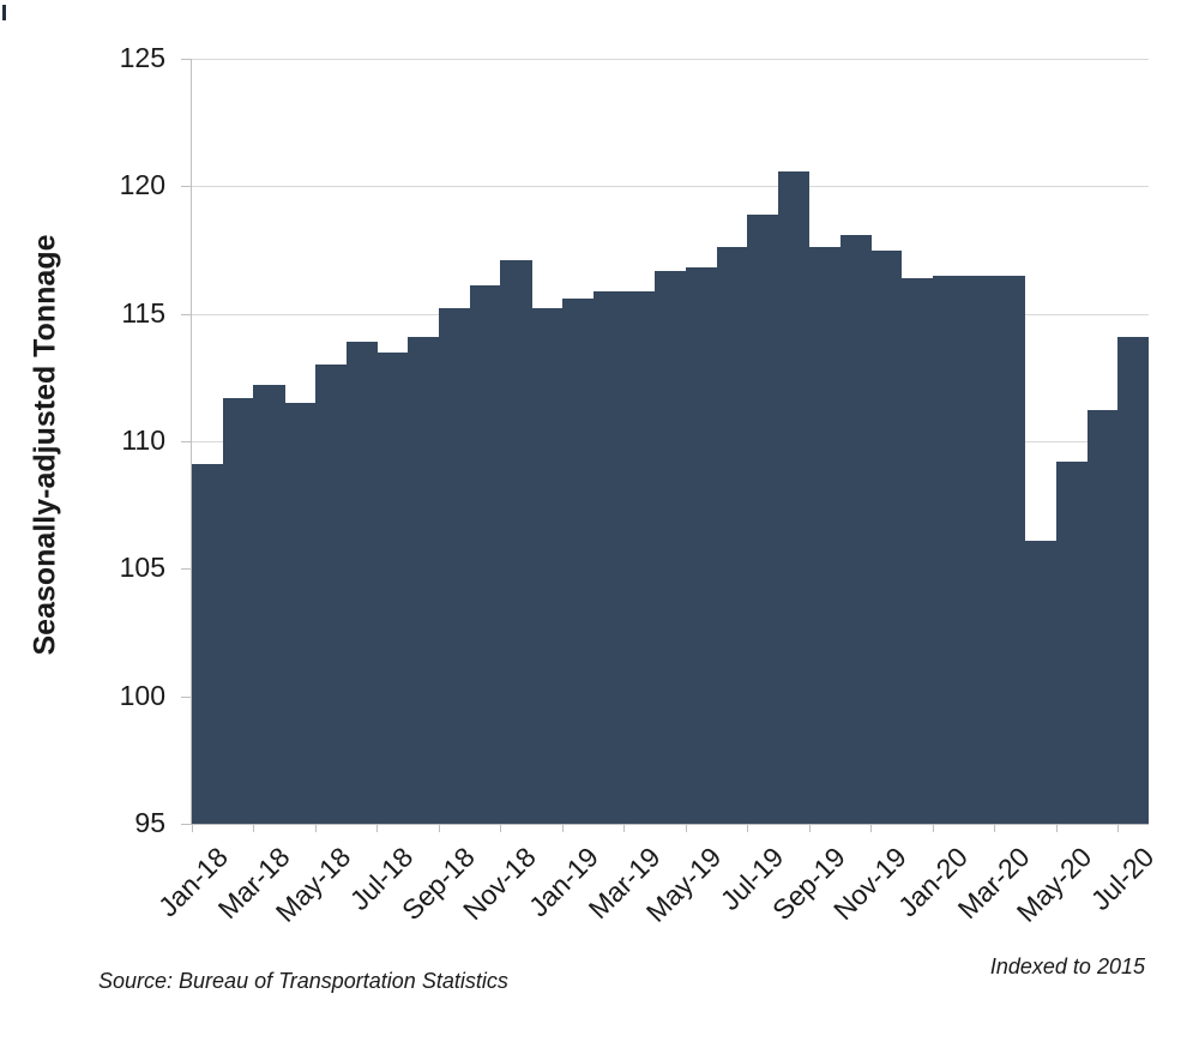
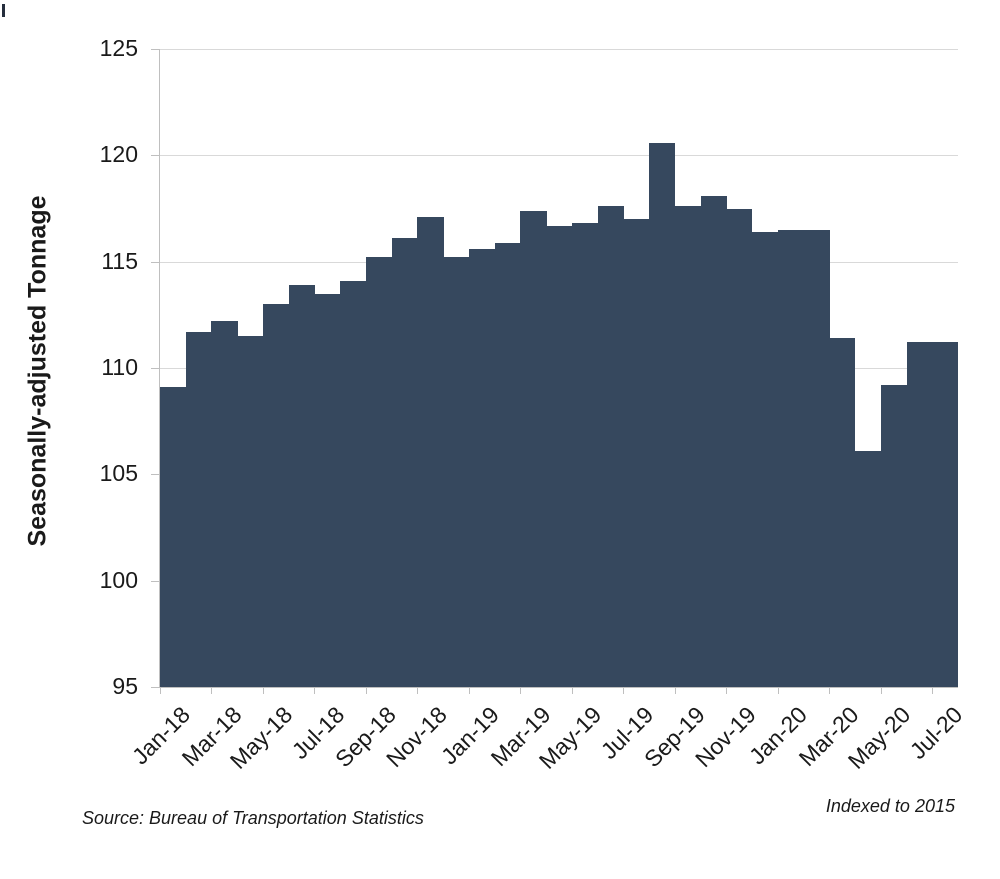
Mar-19: 115.9 -> 117.4
Jul-19: 118.9 -> 117.0
Mar-20: 116.5 -> 111.4
Jul-20: 114.1 -> 111.2
